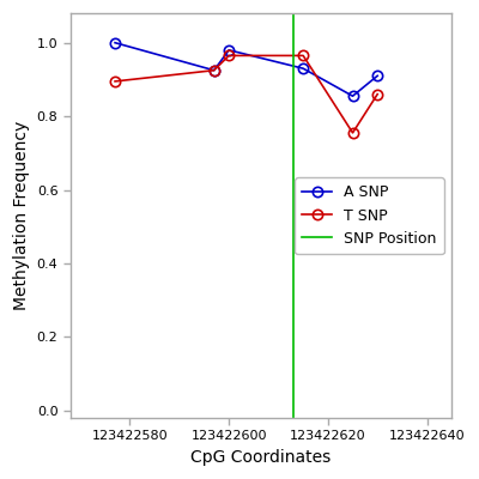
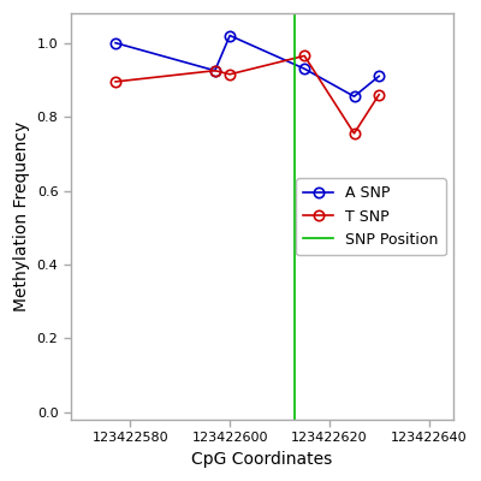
A SNP/123422600: 0.980 -> 1.020
T SNP/123422600: 0.965 -> 0.915
